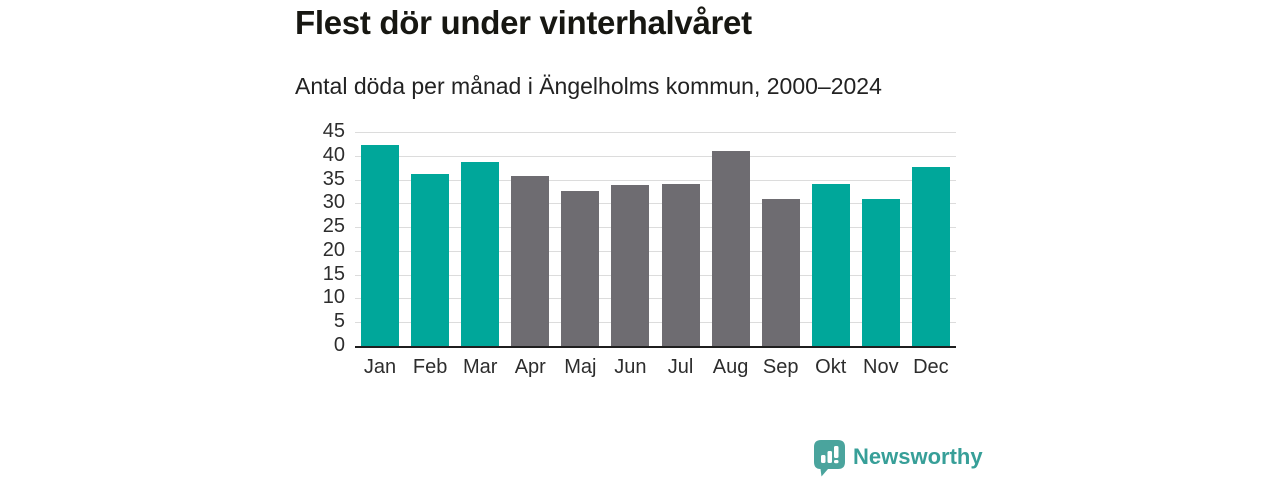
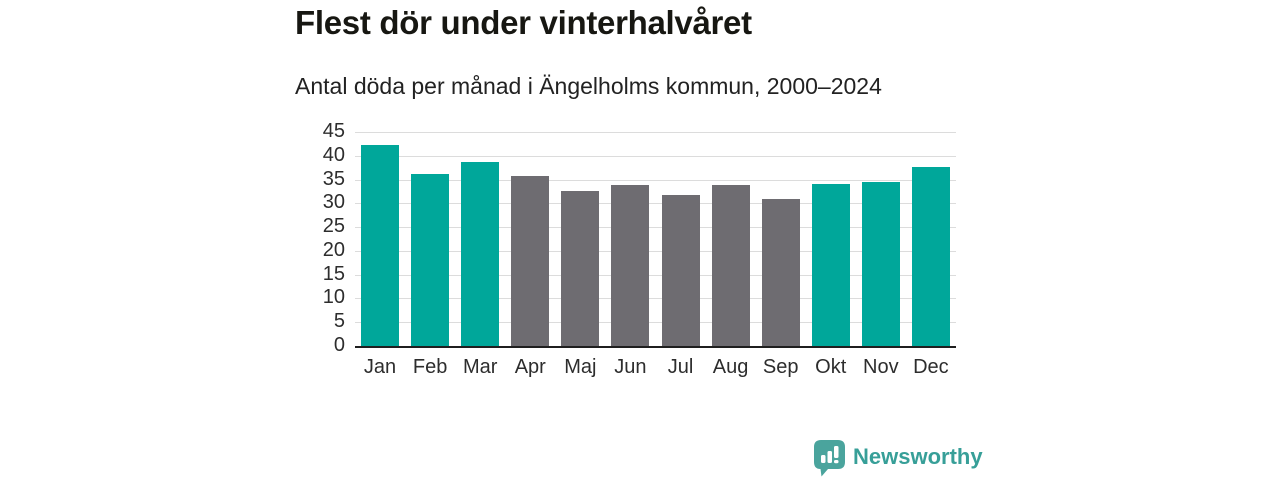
Jul: 34 -> 32
Aug: 41 -> 34
Nov: 31 -> 34
